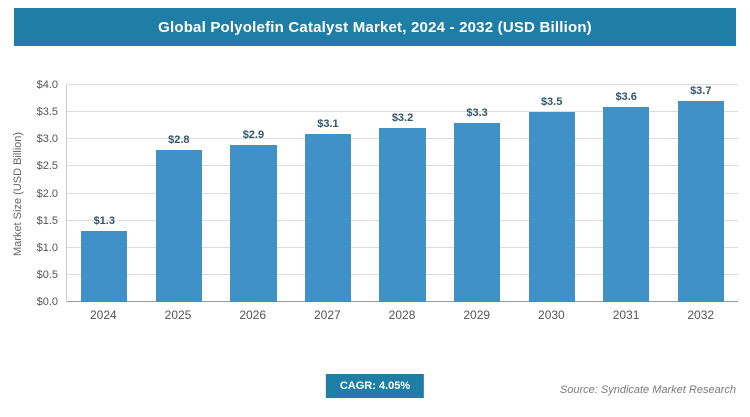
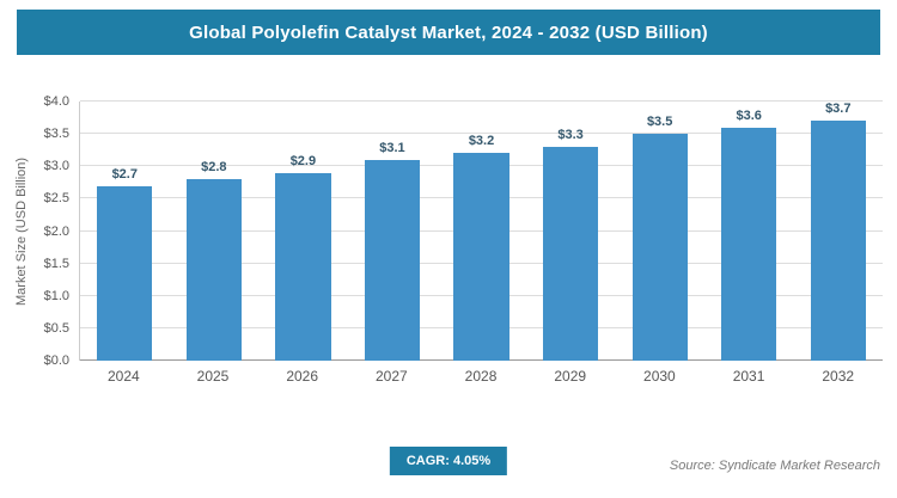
2024: $1.3 -> $2.7
